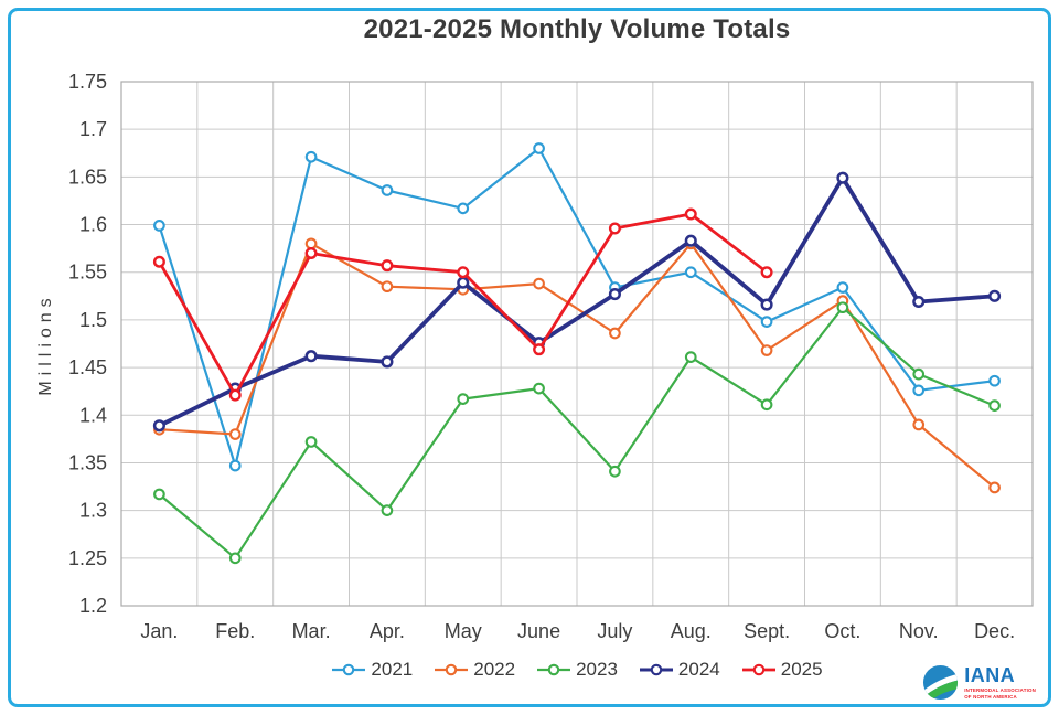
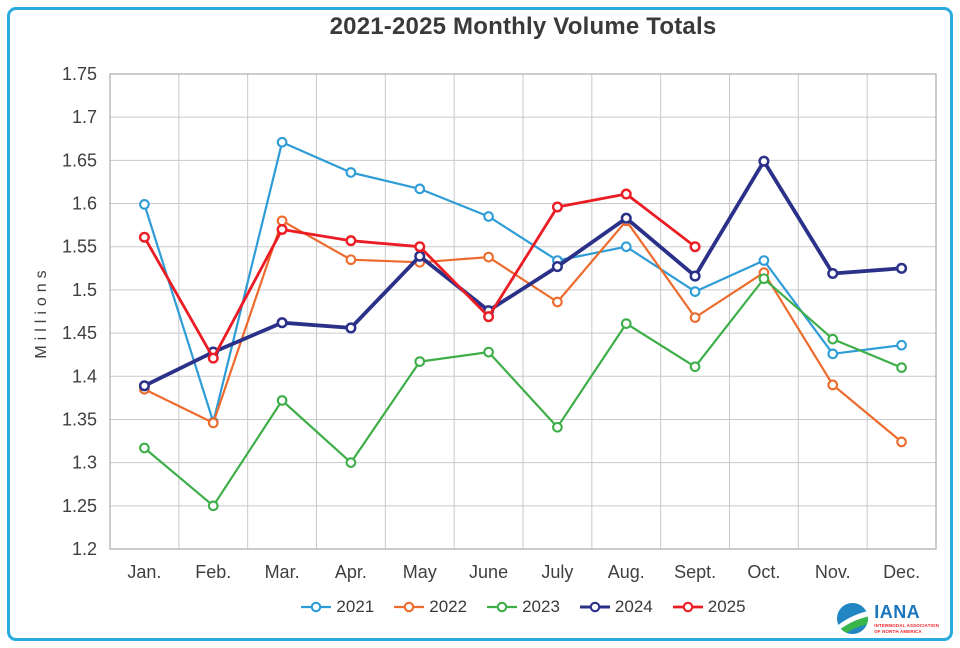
2022/Feb.: 1.38 -> 1.35
2021/June: 1.68 -> 1.58
